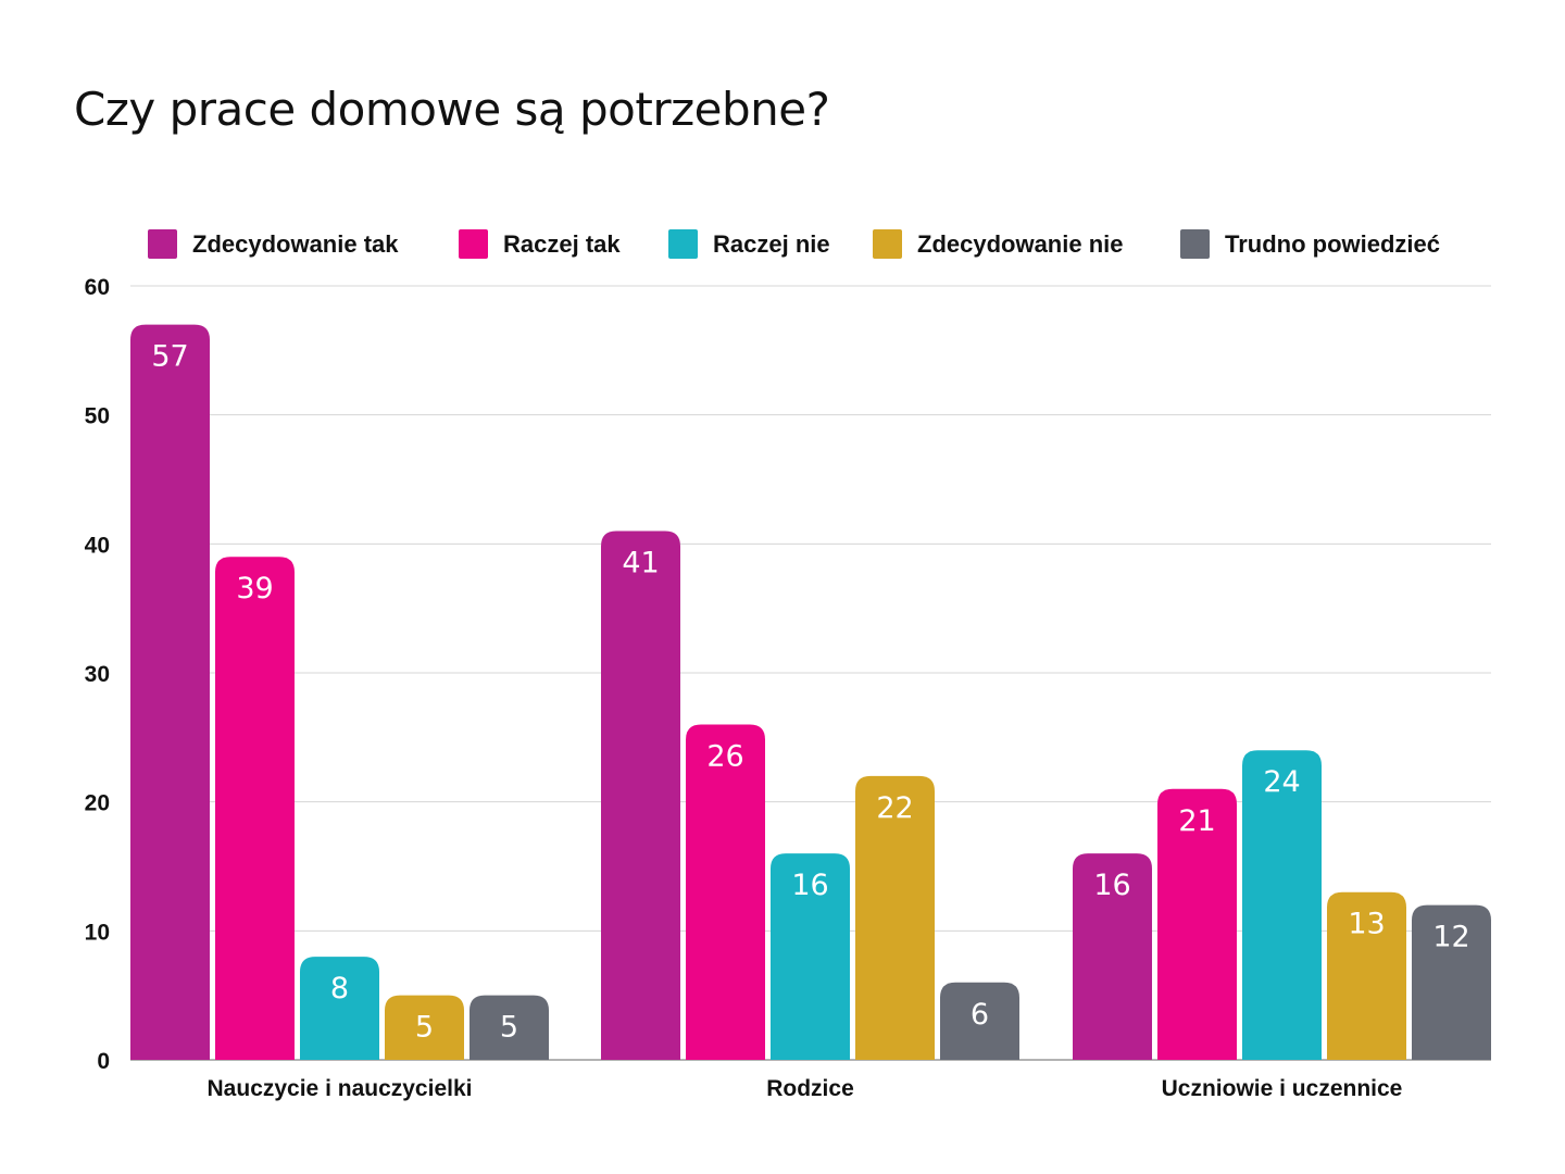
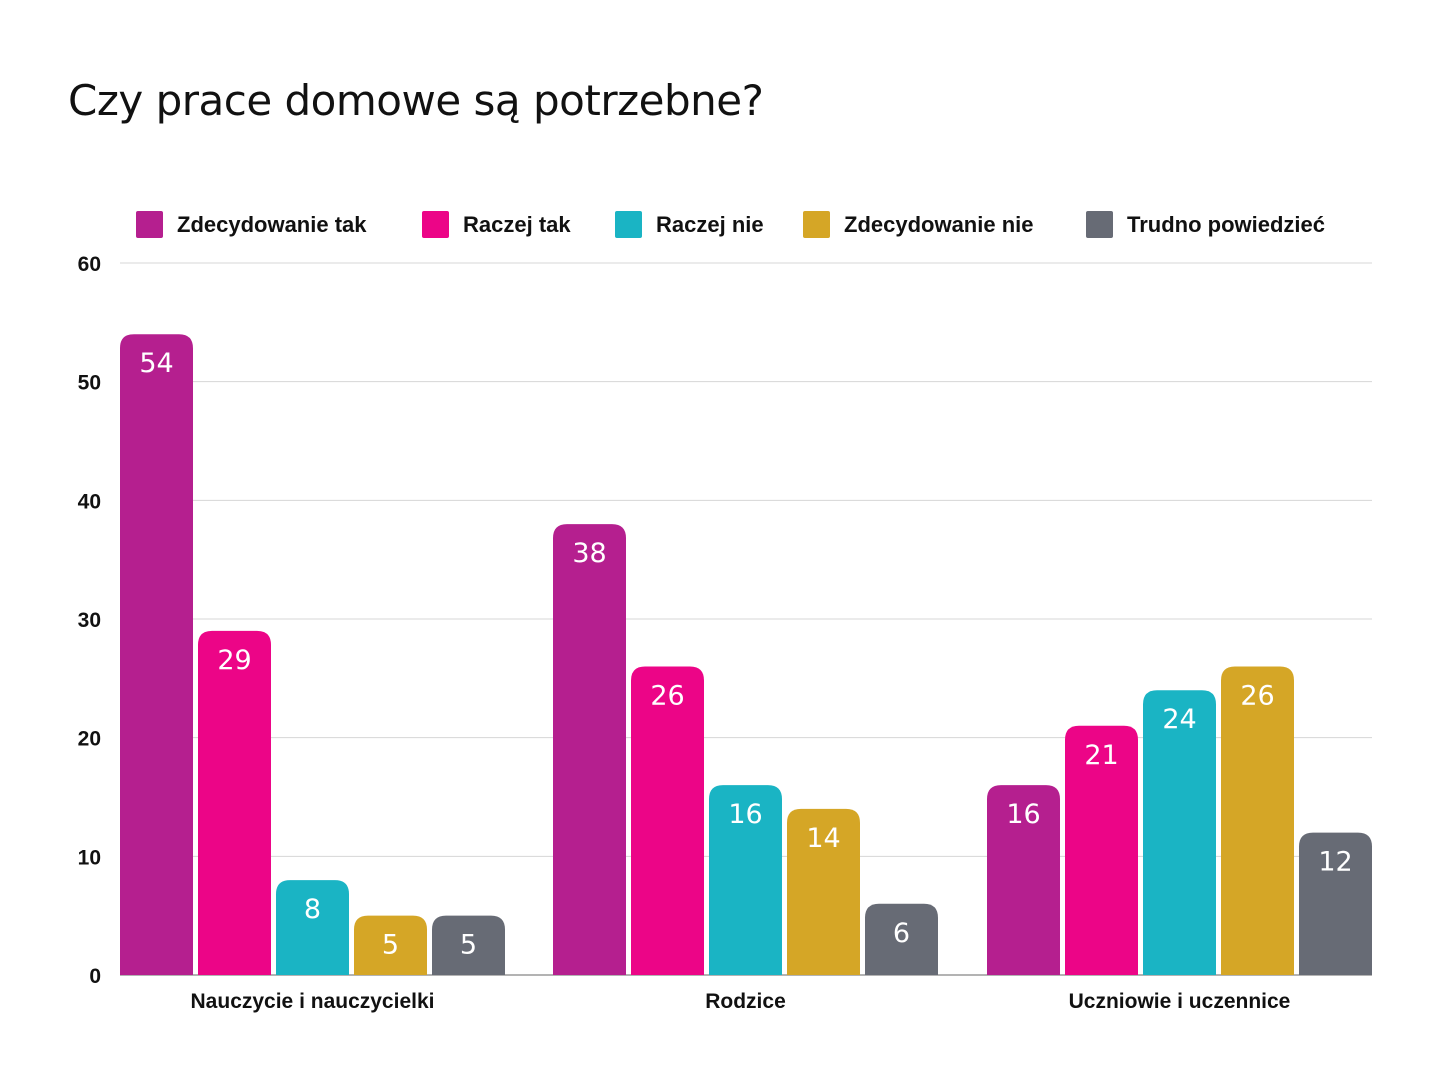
Zdecydowanie tak/Nauczycie i nauczycielki: 57 -> 54
Raczej tak/Nauczycie i nauczycielki: 39 -> 29
Zdecydowanie tak/Rodzice: 41 -> 38
Zdecydowanie nie/Rodzice: 22 -> 14
Zdecydowanie nie/Uczniowie i uczennice: 13 -> 26
